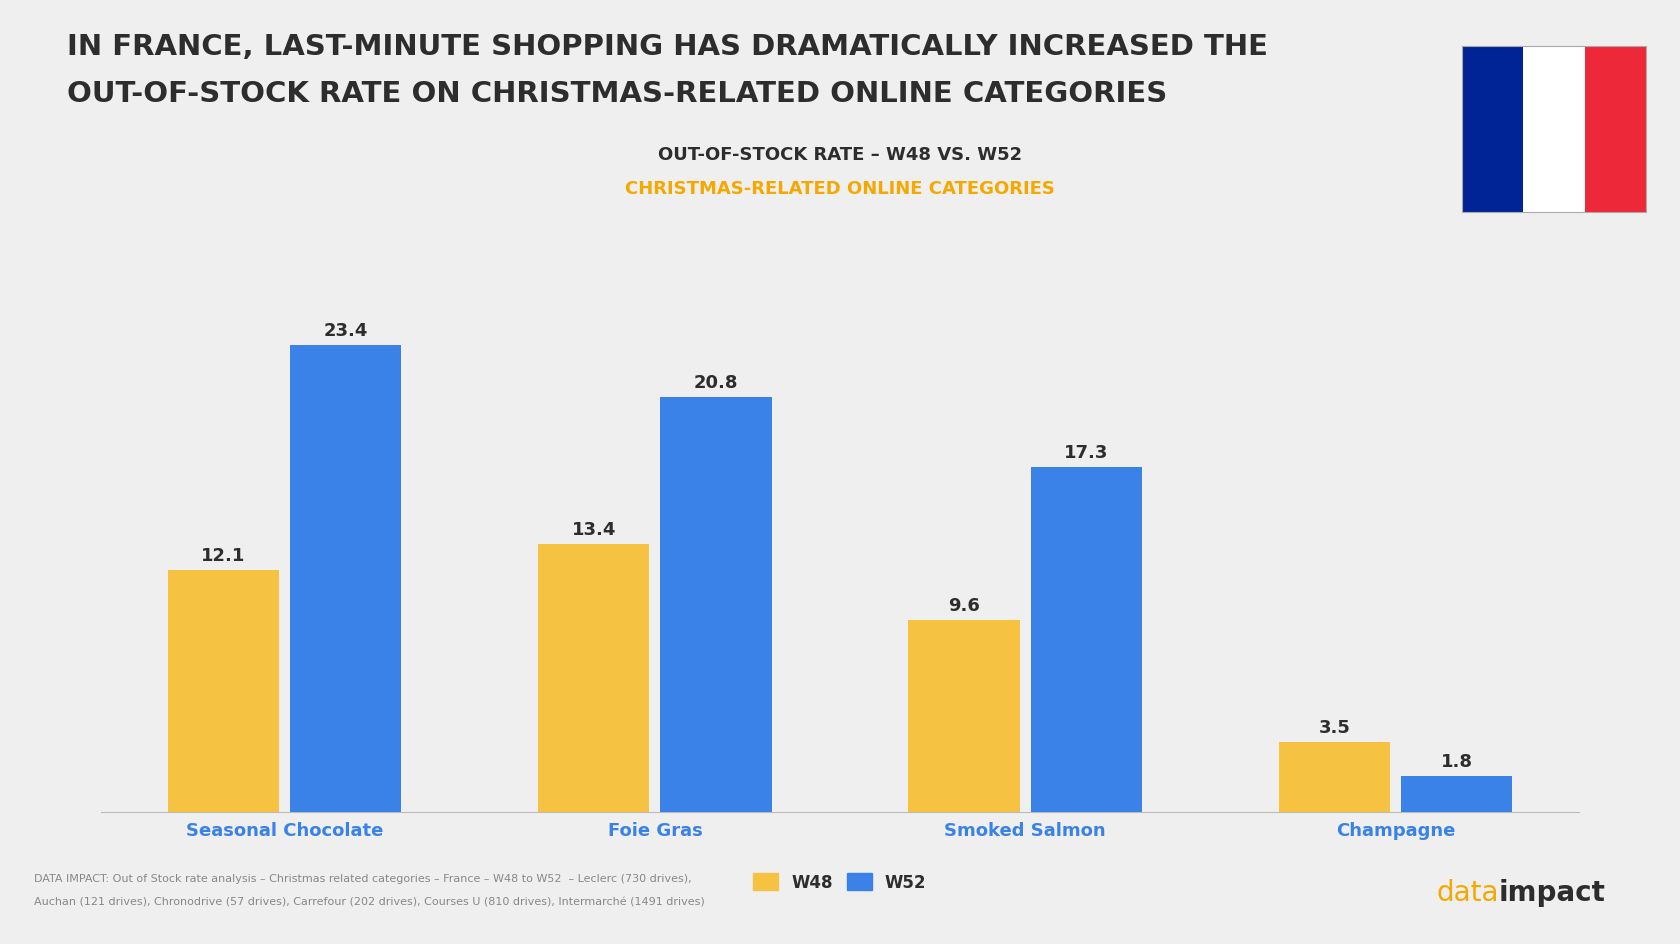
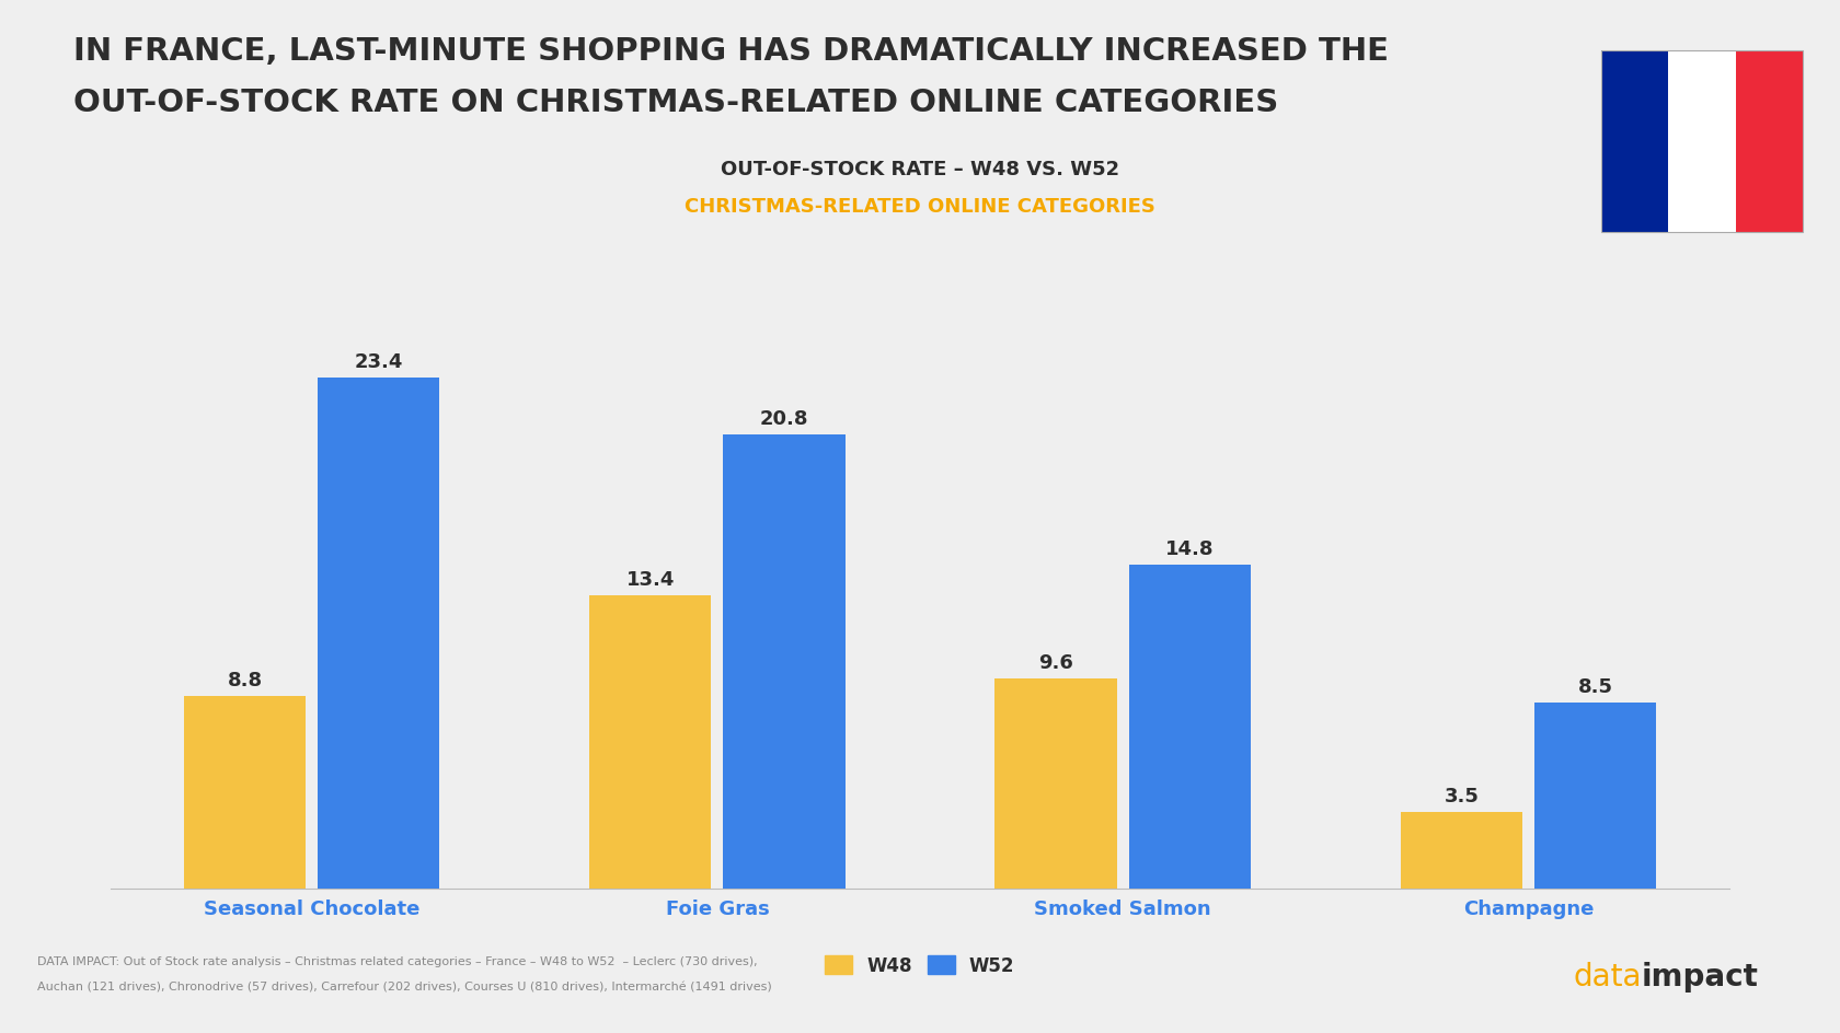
W48/Seasonal Chocolate: 12.1 -> 8.8
W52/Smoked Salmon: 17.3 -> 14.8
W52/Champagne: 1.8 -> 8.5
